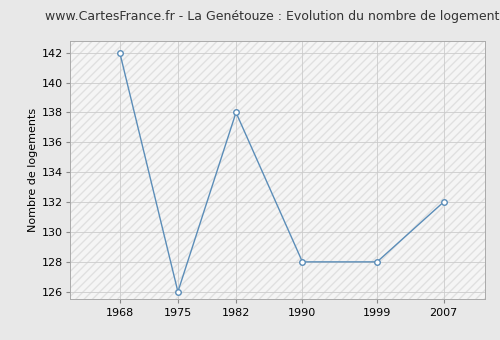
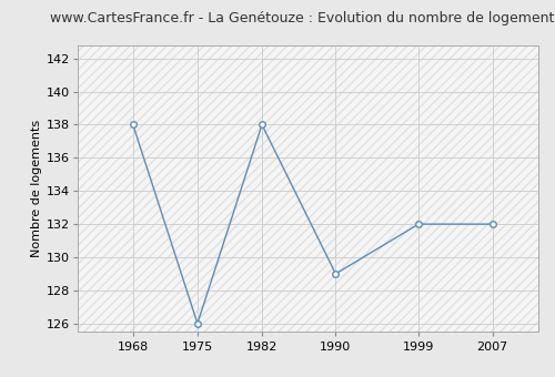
1968: 142 -> 138
1990: 128 -> 129
1999: 128 -> 132
